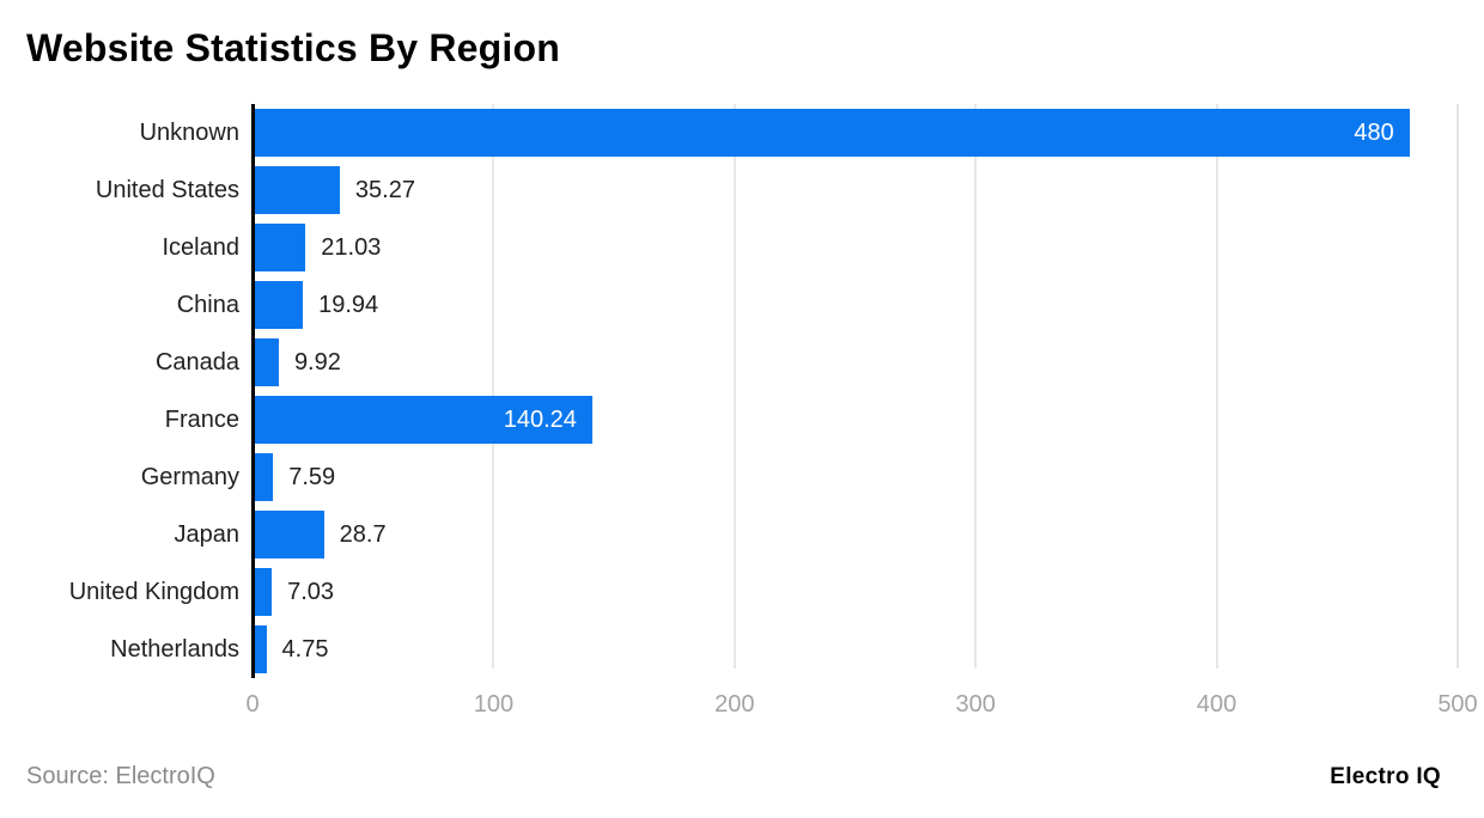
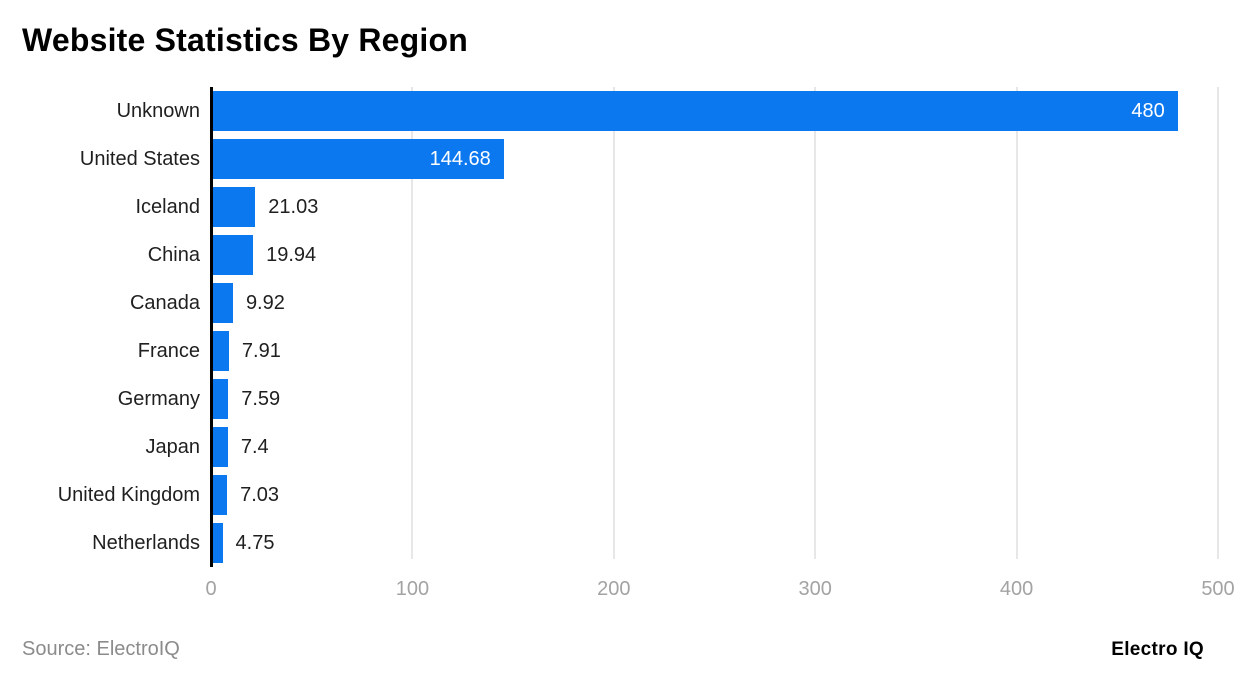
United States: 35.27 -> 144.68
France: 140.24 -> 7.91
Japan: 28.7 -> 7.4
